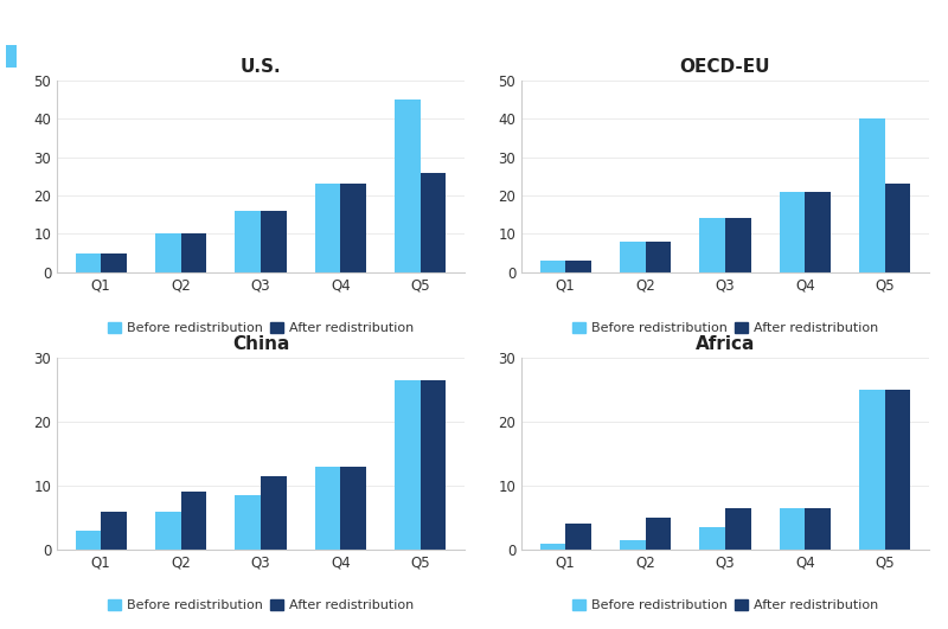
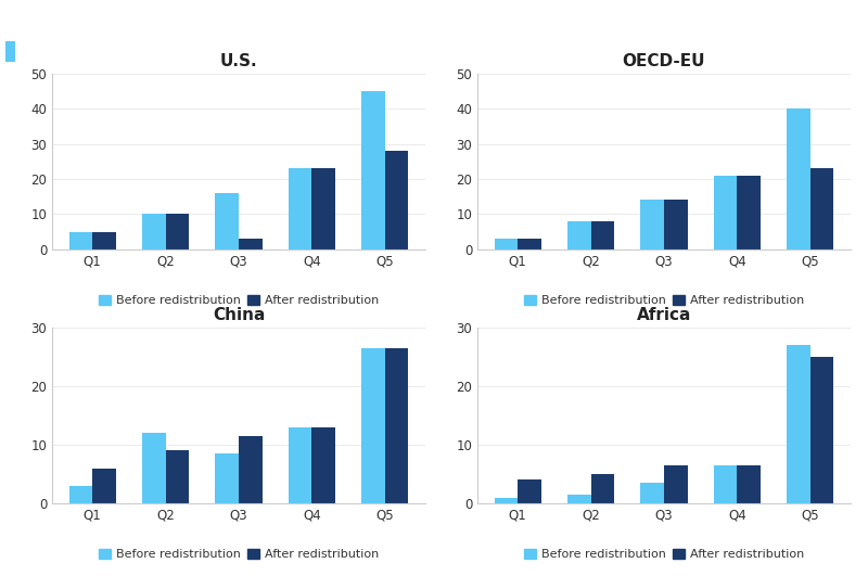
U.S./After redistribution/Q3: 16 -> 3
U.S./After redistribution/Q5: 26 -> 28
China/Before redistribution/Q2: 6.0 -> 12.0
Africa/Before redistribution/Q5: 25.0 -> 27.0
